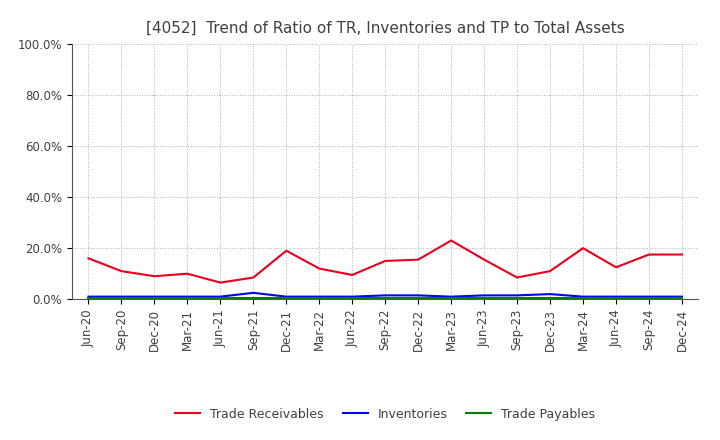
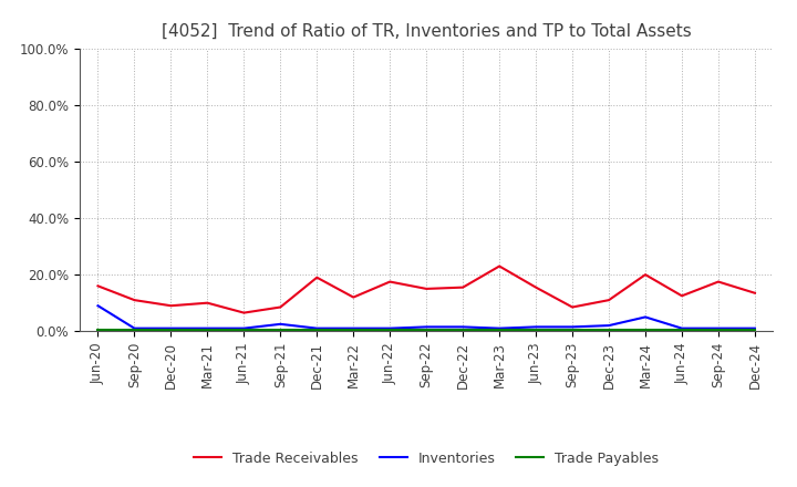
Inventories/Jun-20: 1.0% -> 9.0%
Trade Receivables/Jun-22: 9.5% -> 17.5%
Inventories/Mar-24: 1.0% -> 5.0%
Trade Receivables/Dec-24: 17.5% -> 13.5%
